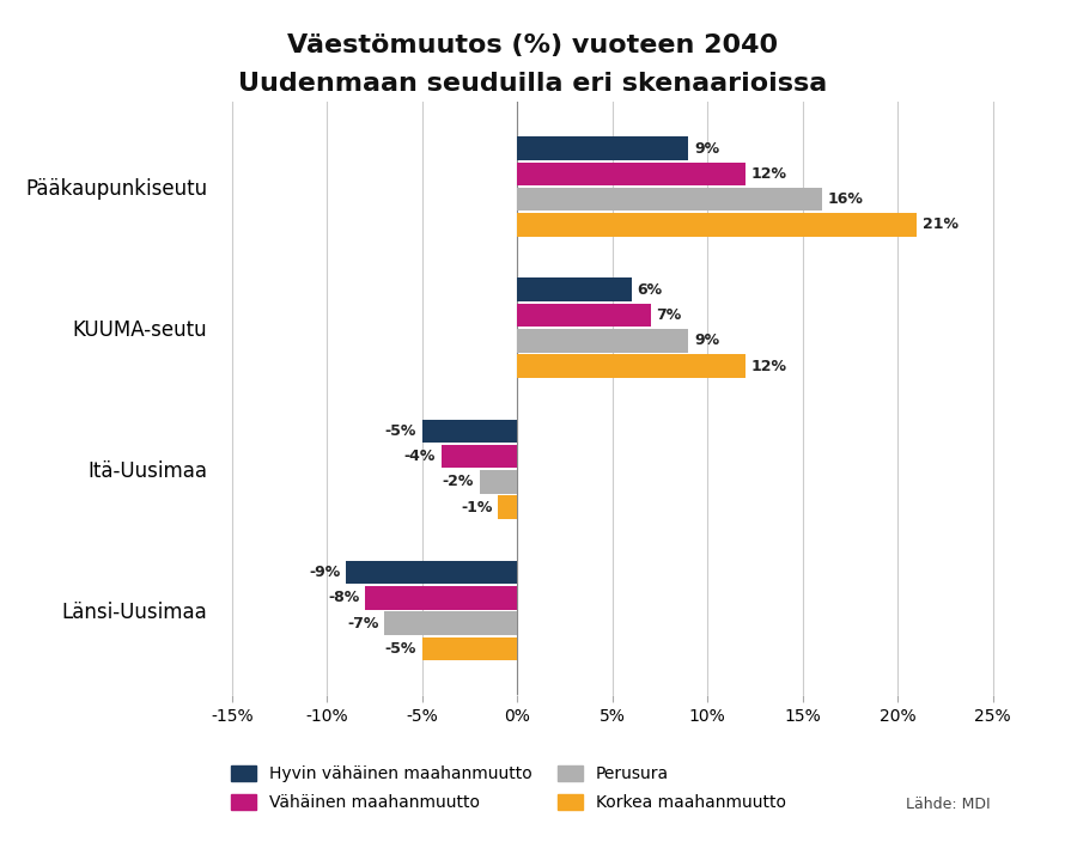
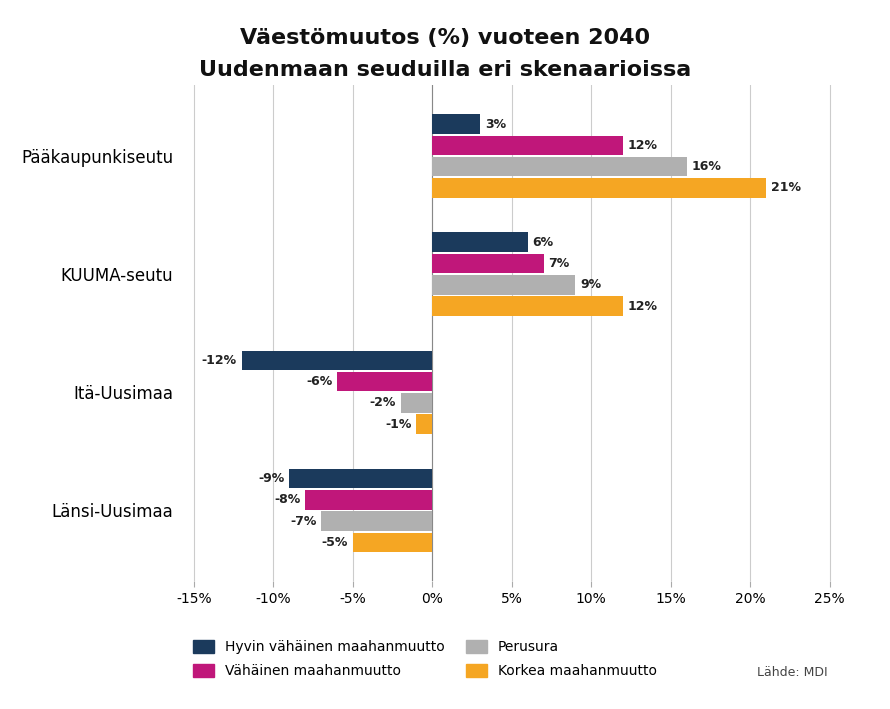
Hyvin vähäinen maahanmuutto/Pääkaupunkiseutu: 9% -> 3%
Hyvin vähäinen maahanmuutto/Itä-Uusimaa: -5% -> -12%
Vähäinen maahanmuutto/Itä-Uusimaa: -4% -> -6%
